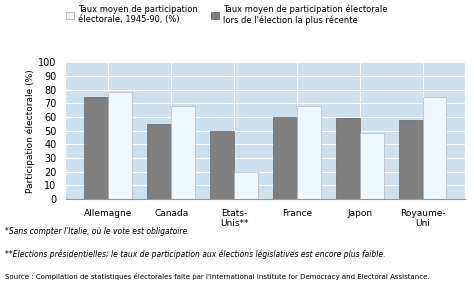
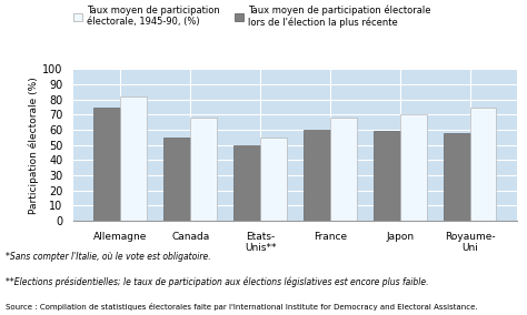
Taux moyen de participation électorale, 1945-90, (%)/Allemagne: 78 -> 82
Taux moyen de participation électorale, 1945-90, (%)/Etats- Unis**: 20 -> 55
Taux moyen de participation électorale, 1945-90, (%)/Japon: 48 -> 70
